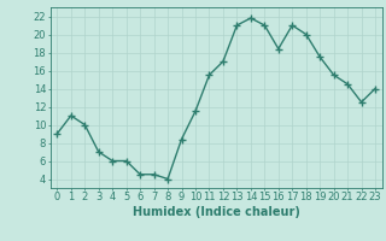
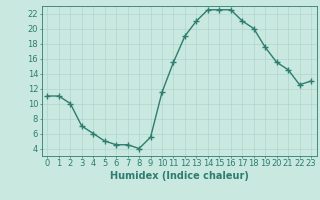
0: 9.0 -> 11.0
5: 6.0 -> 5.0
9: 8.4 -> 5.5
12: 17.0 -> 19.0
14: 21.8 -> 22.5
15: 21.0 -> 22.5
16: 18.4 -> 22.5
23: 14.0 -> 13.0
